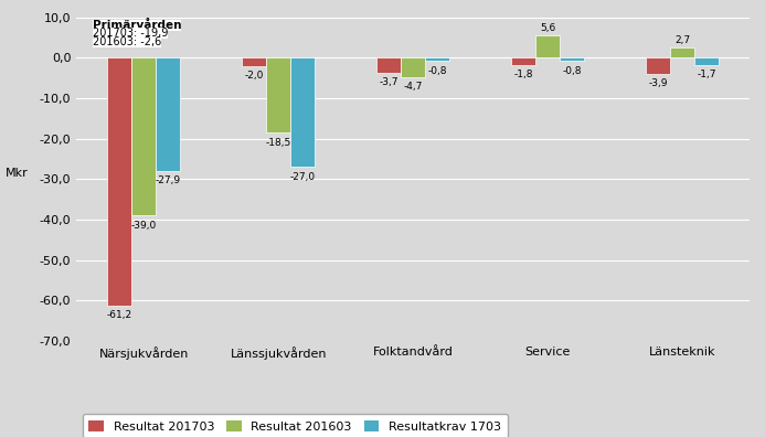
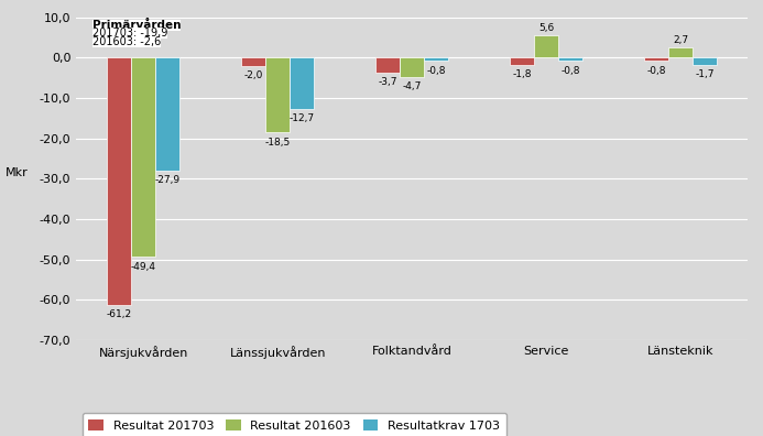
Resultat 201603/Närsjukvården: -39,0 -> -49,4
Resultatkrav 1703/Länssjukvården: -27,0 -> -12,7
Resultat 201703/Länsteknik: -3,9 -> -0,8
